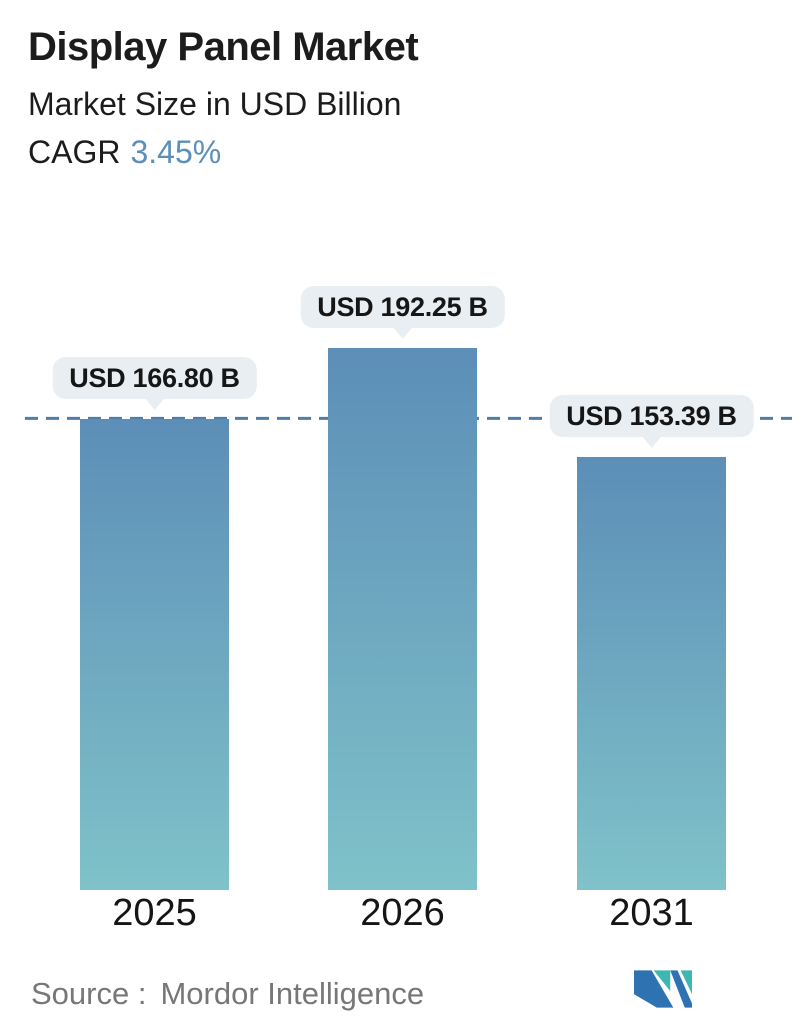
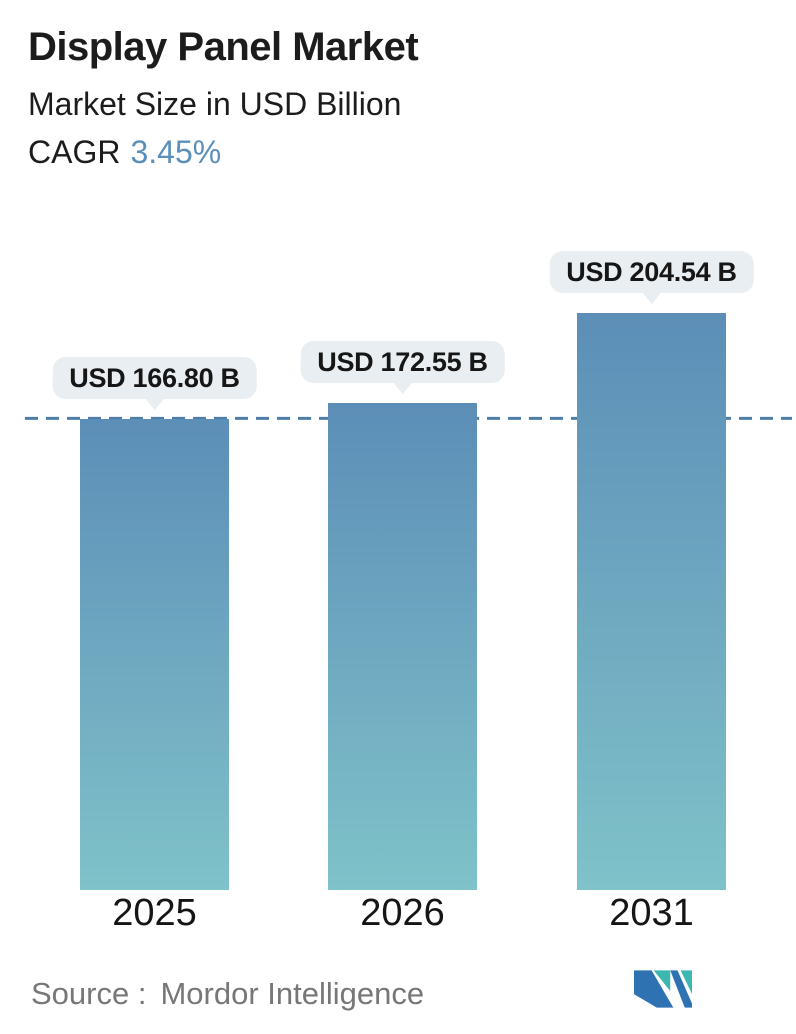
2026: 192.25 -> 172.55
2031: 153.39 -> 204.54
